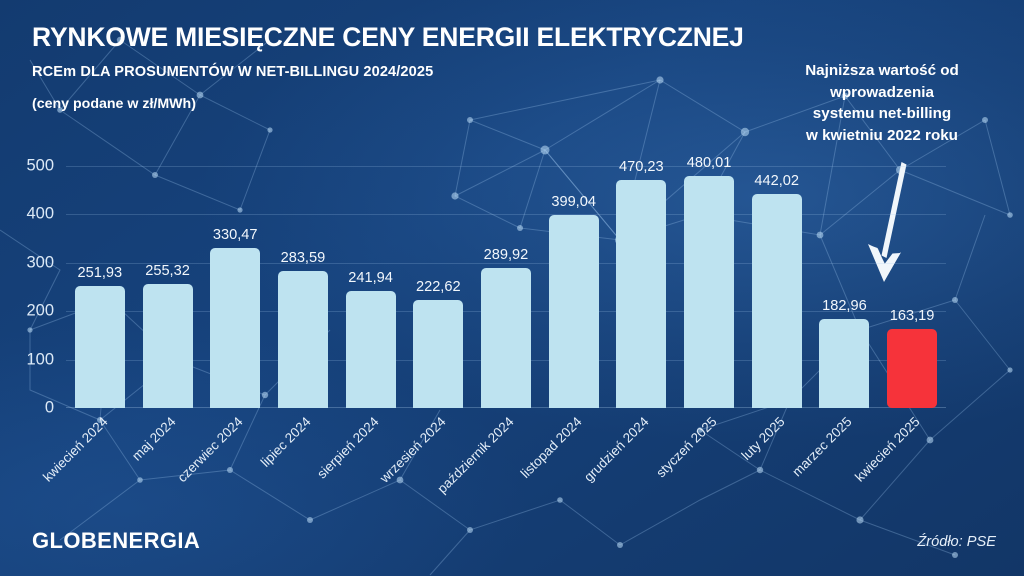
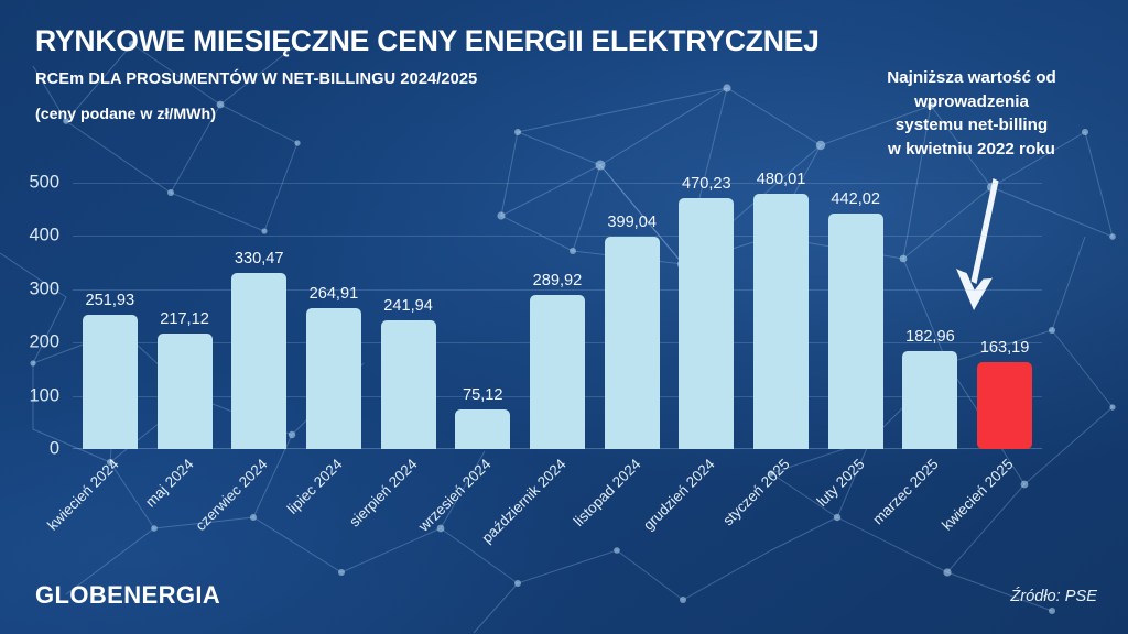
maj 2024: 255,32 -> 217,12
lipiec 2024: 283,59 -> 264,91
wrzesień 2024: 222,62 -> 75,12
